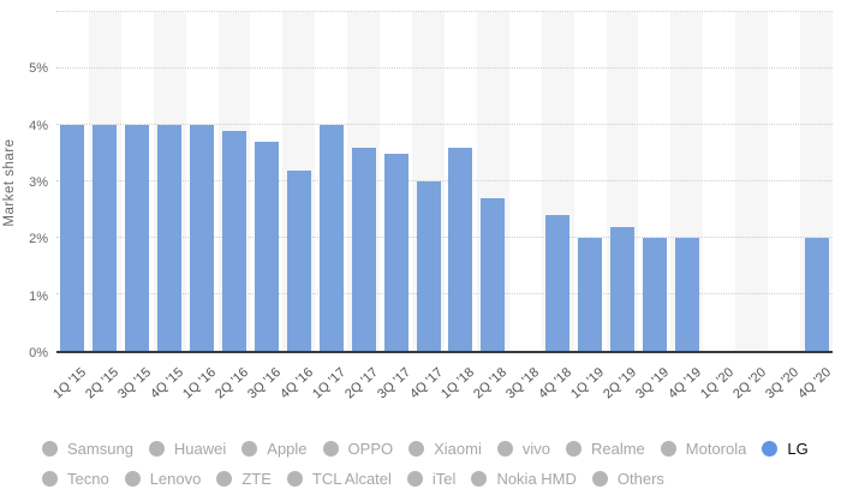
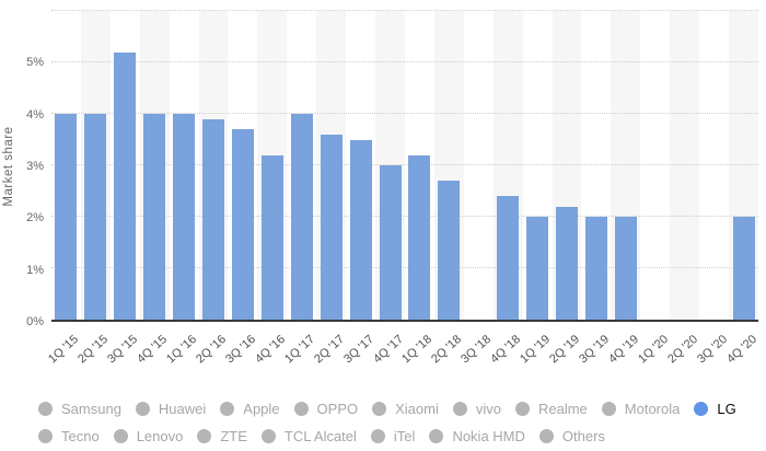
3Q '15: 4.0% -> 5.2%
1Q '18: 3.6% -> 3.2%
